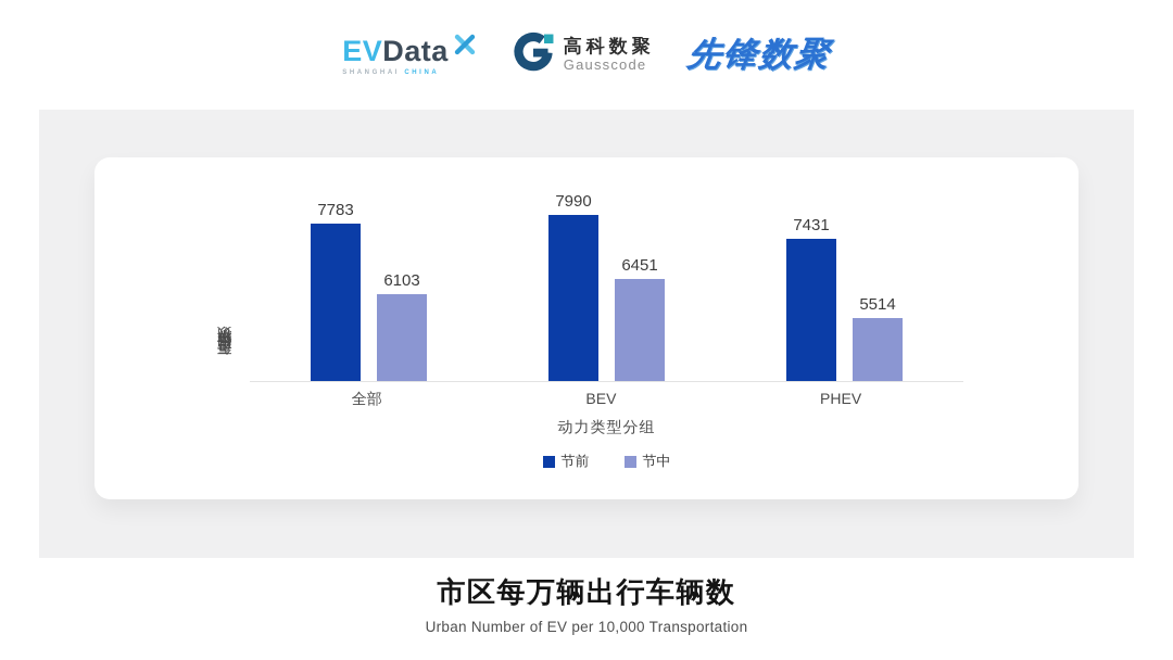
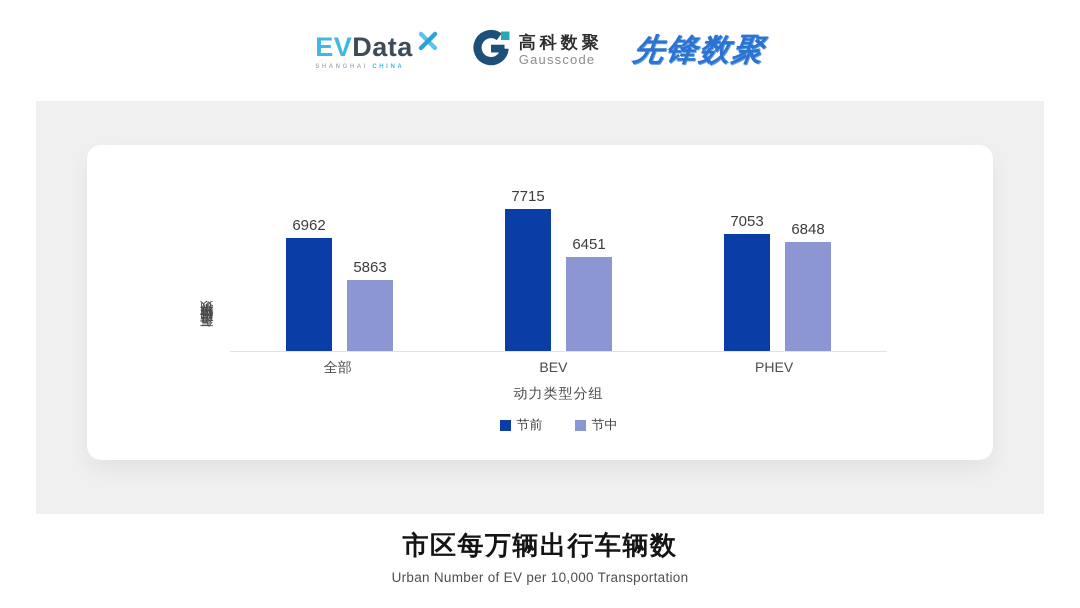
节前/全部: 7783 -> 6962
节中/全部: 6103 -> 5863
节前/BEV: 7990 -> 7715
节前/PHEV: 7431 -> 7053
节中/PHEV: 5514 -> 6848
